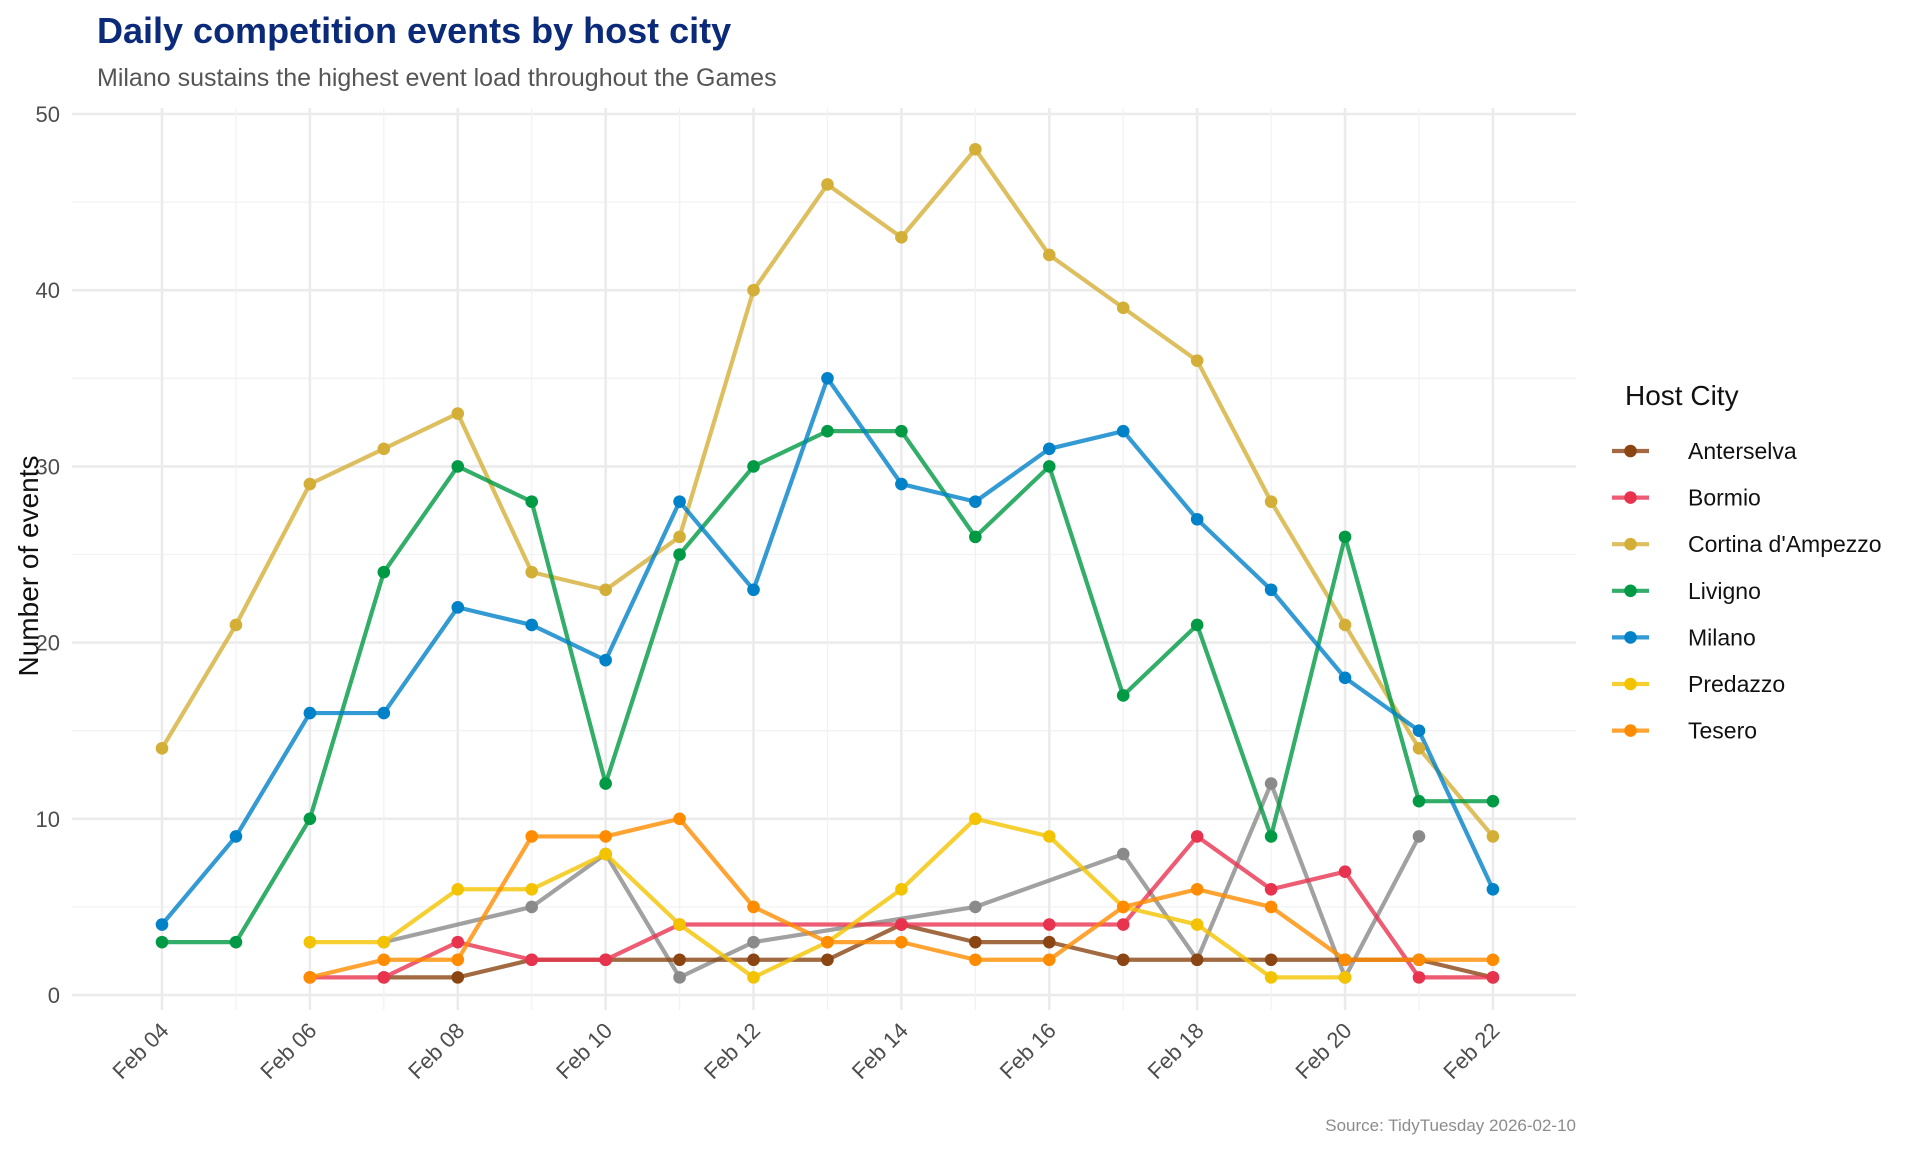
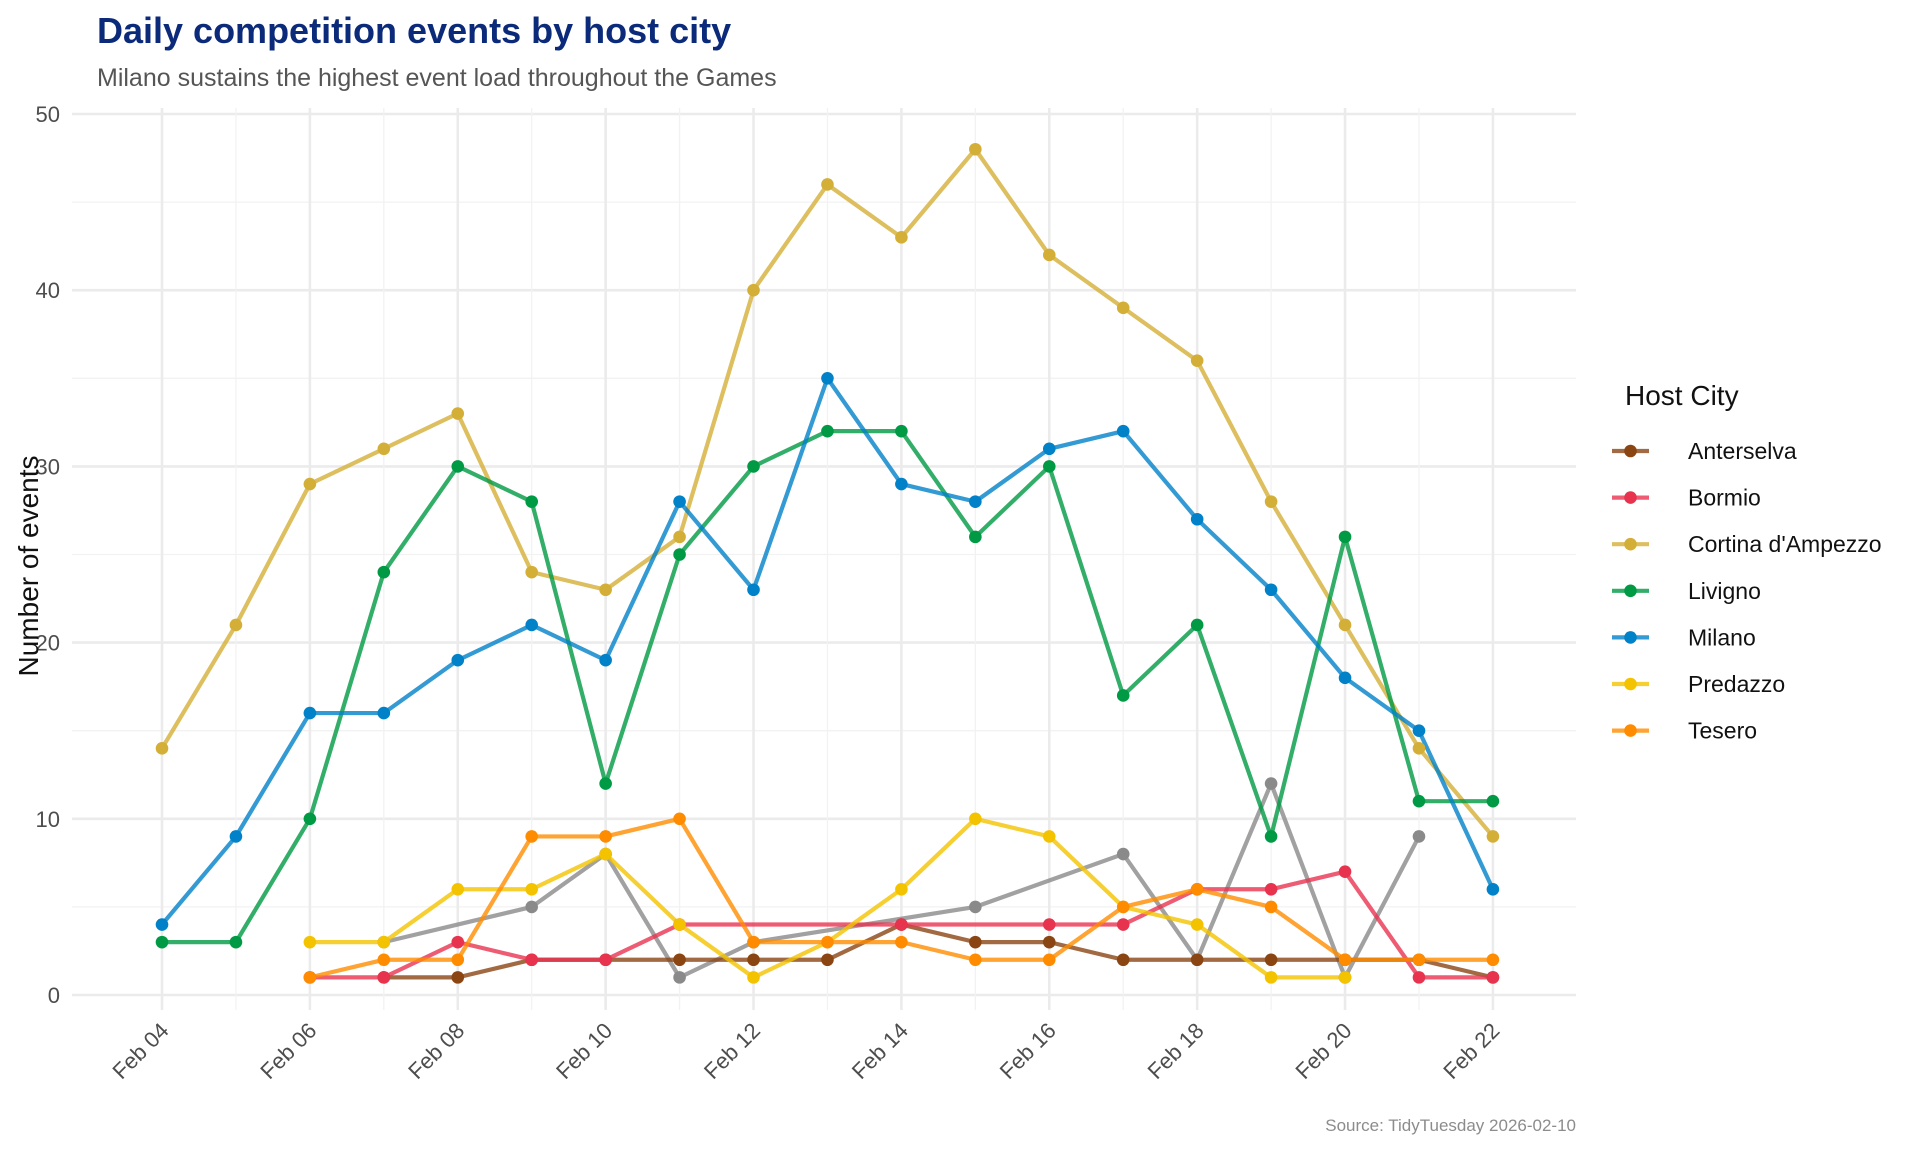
Milano/Feb 08: 22 -> 19
Tesero/Feb 12: 5 -> 3
Bormio/Feb 18: 9 -> 6
